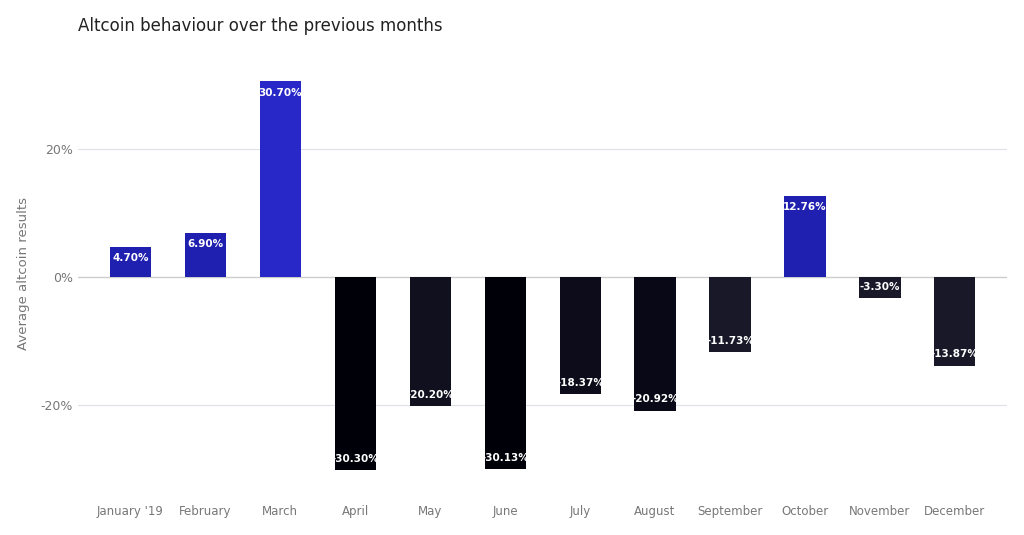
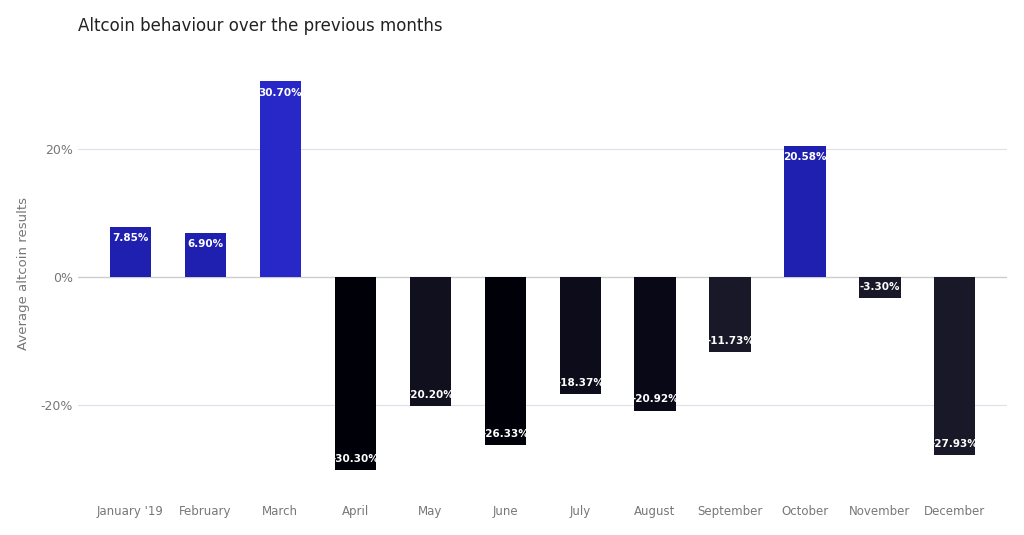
January '19: 4.70% -> 7.85%
June: -30.13% -> -26.33%
October: 12.76% -> 20.58%
December: -13.87% -> -27.93%
